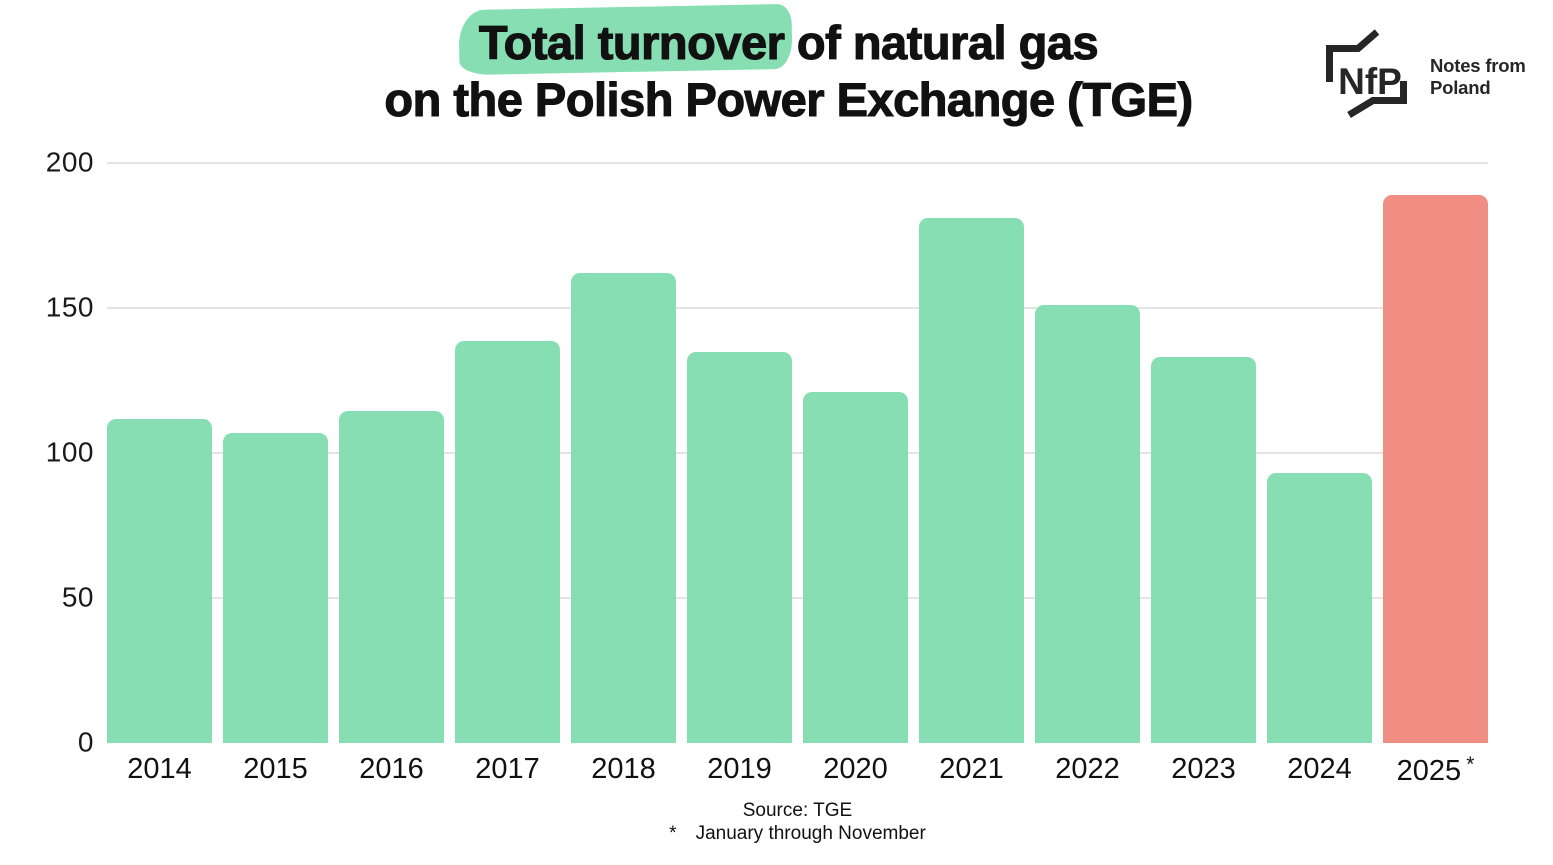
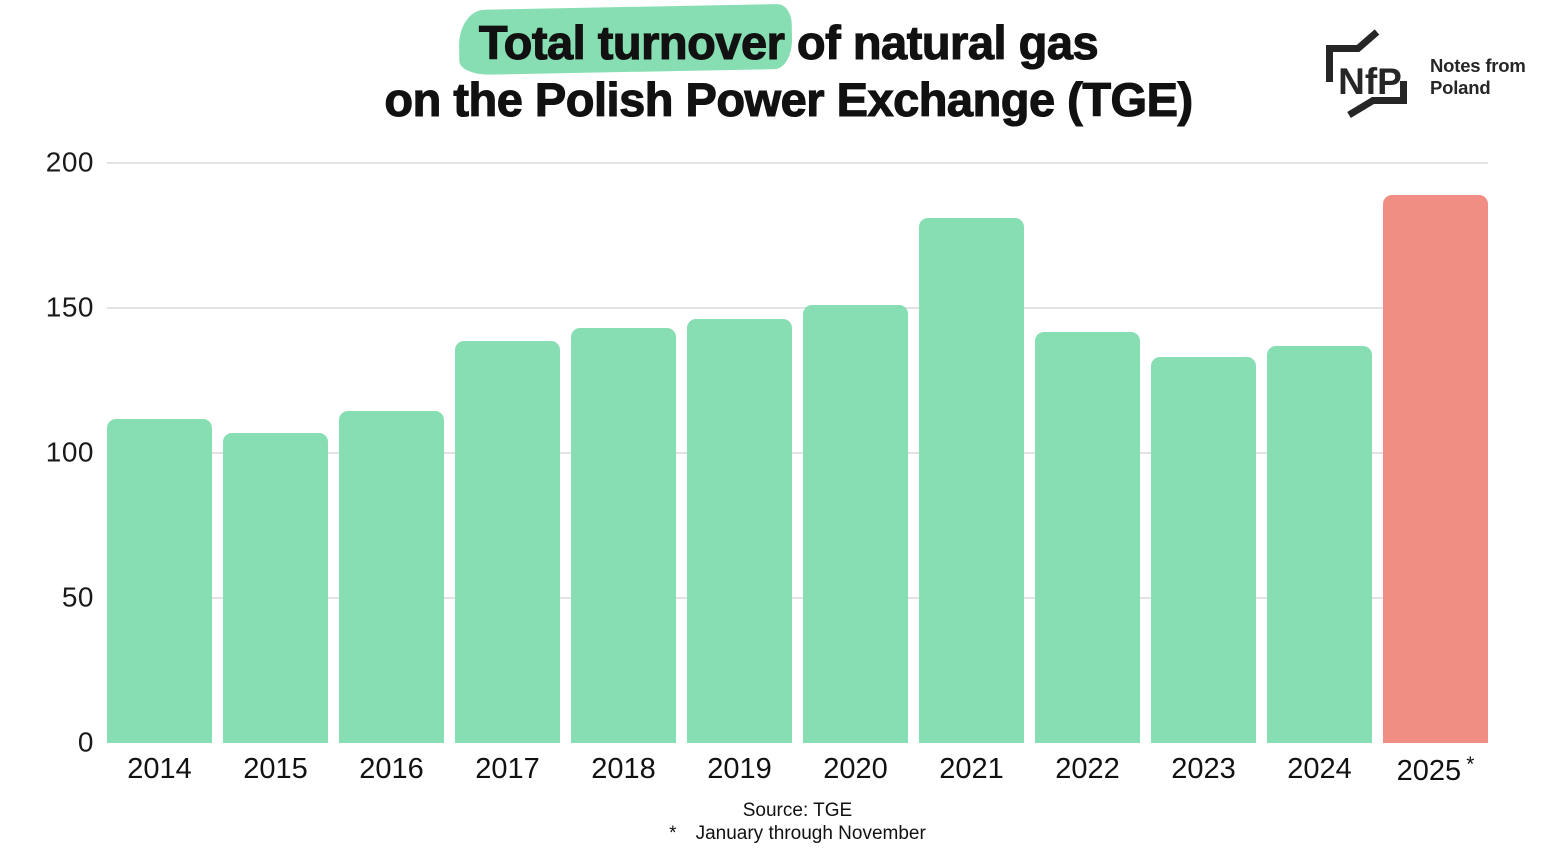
2018: 162 -> 143
2019: 135 -> 146
2020: 121 -> 151
2022: 151 -> 142
2024: 93 -> 137
